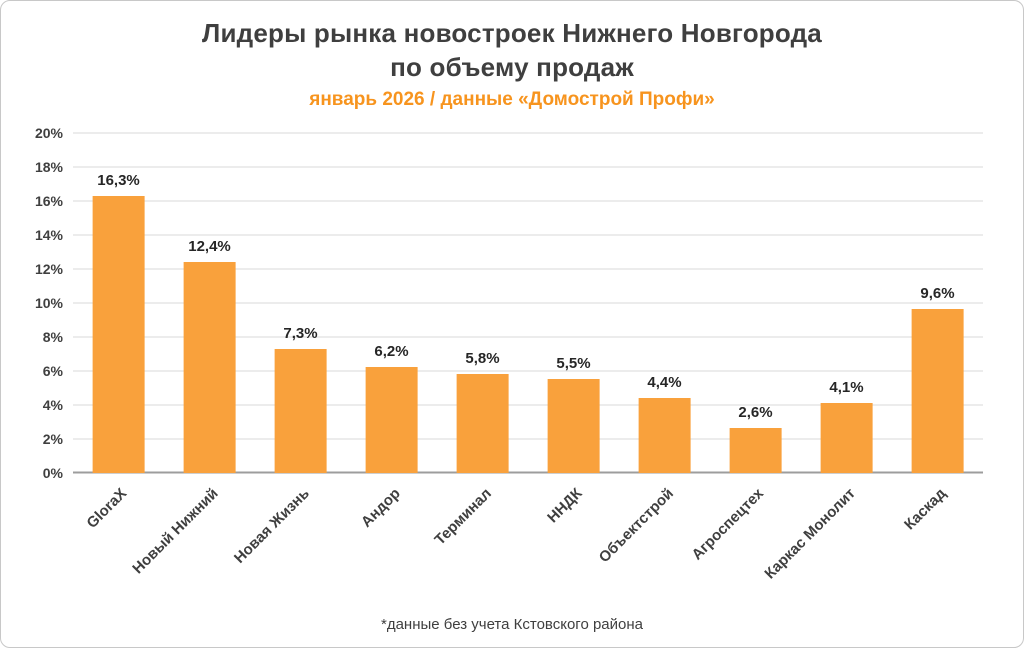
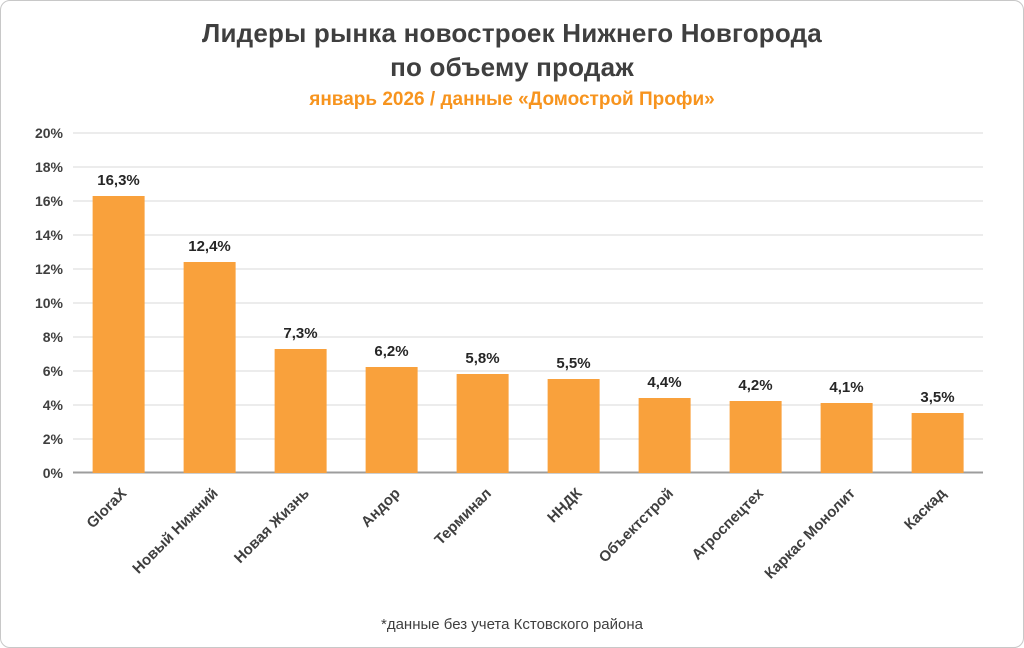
Агроспецтех: 2,6% -> 4,2%
Каскад: 9,6% -> 3,5%
